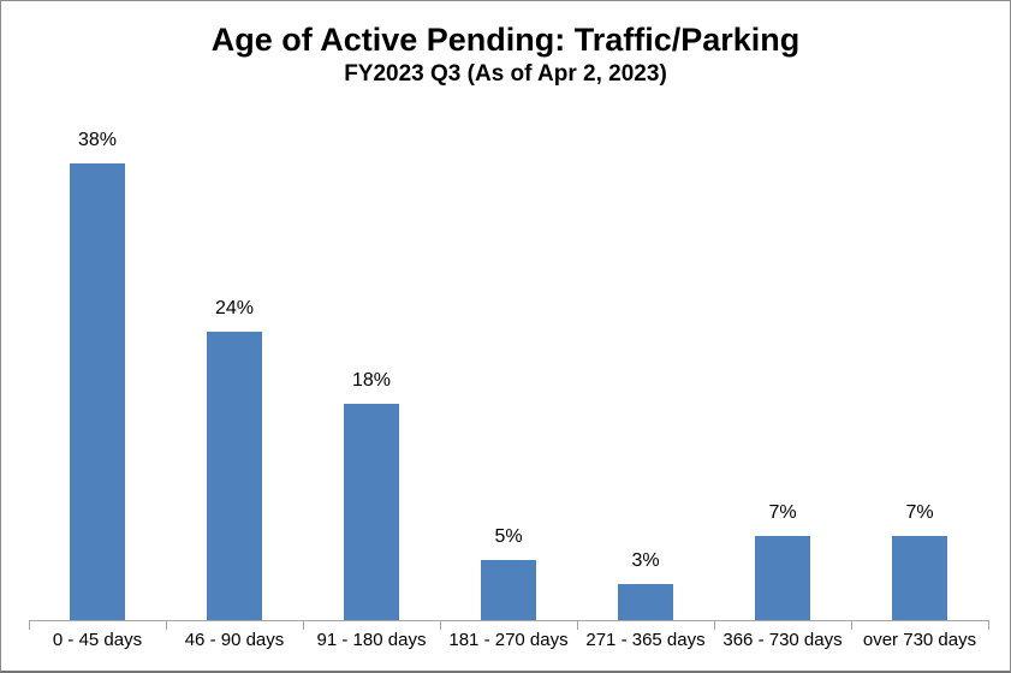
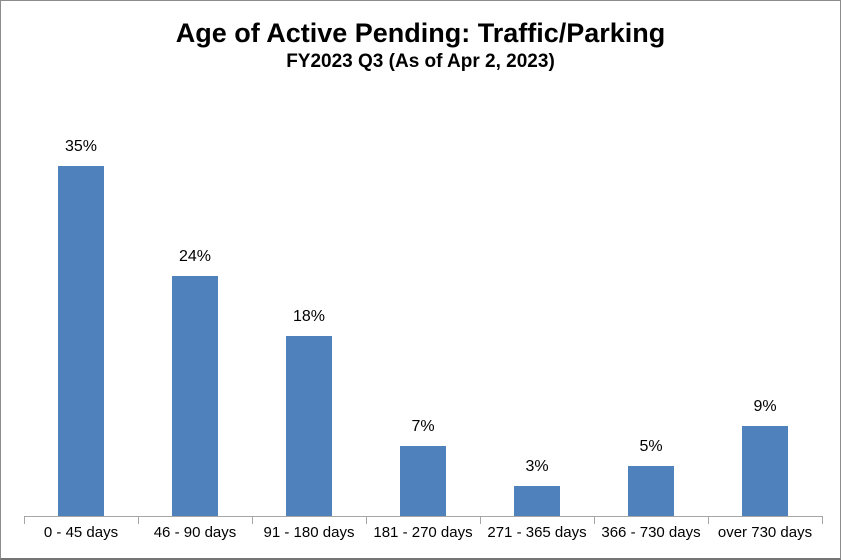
0 - 45 days: 38% -> 35%
181 - 270 days: 5% -> 7%
366 - 730 days: 7% -> 5%
over 730 days: 7% -> 9%
